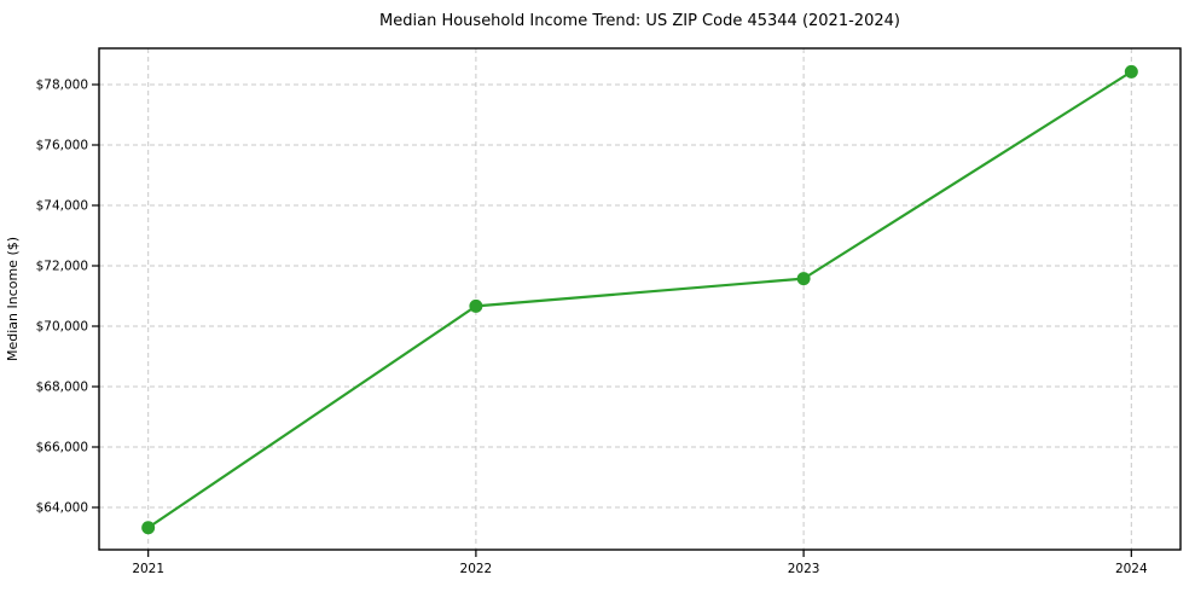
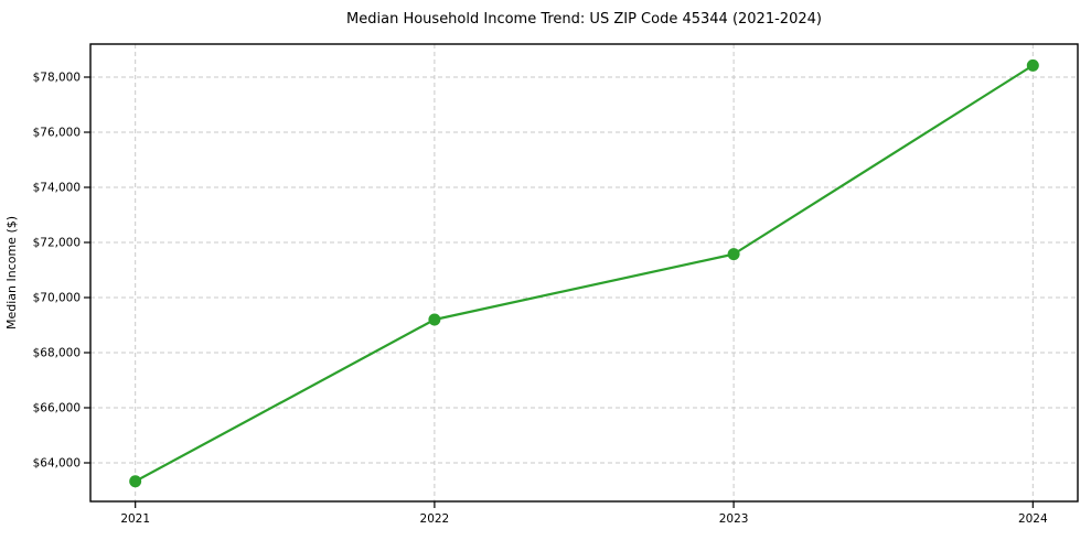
2022: $70700 -> $69200
